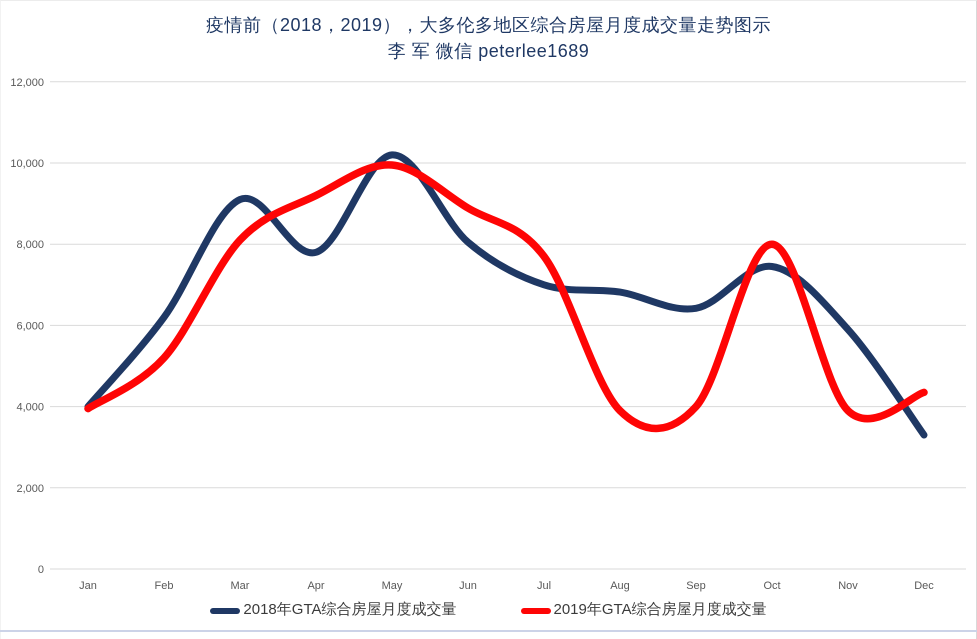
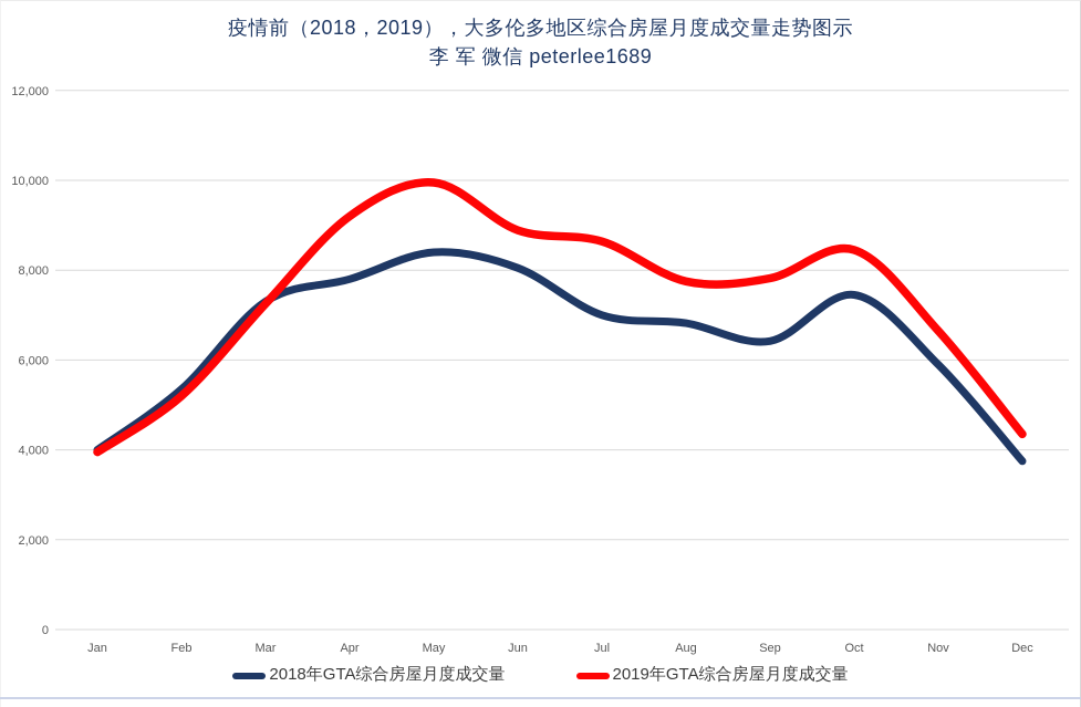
2018年GTA综合房屋月度成交量/Feb: 6200 -> 5400
2018年GTA综合房屋月度成交量/Mar: 9100 -> 7300
2019年GTA综合房屋月度成交量/Mar: 8100 -> 7200
2018年GTA综合房屋月度成交量/May: 10200 -> 8400
2019年GTA综合房屋月度成交量/Jul: 7700 -> 8600
2019年GTA综合房屋月度成交量/Aug: 3900 -> 7800
2019年GTA综合房屋月度成交量/Sep: 4000 -> 7800
2019年GTA综合房屋月度成交量/Oct: 8000 -> 8400
2019年GTA综合房屋月度成交量/Nov: 3900 -> 6600
2018年GTA综合房屋月度成交量/Dec: 3300 -> 3800
